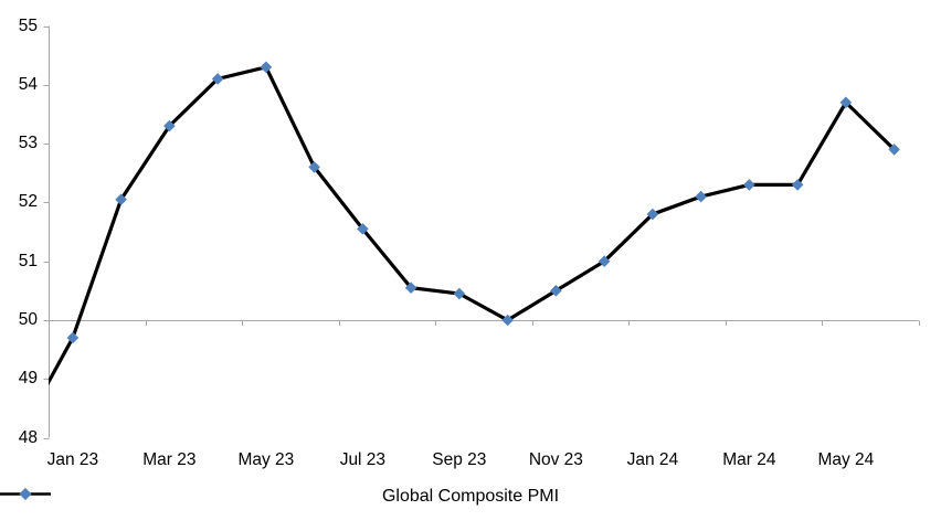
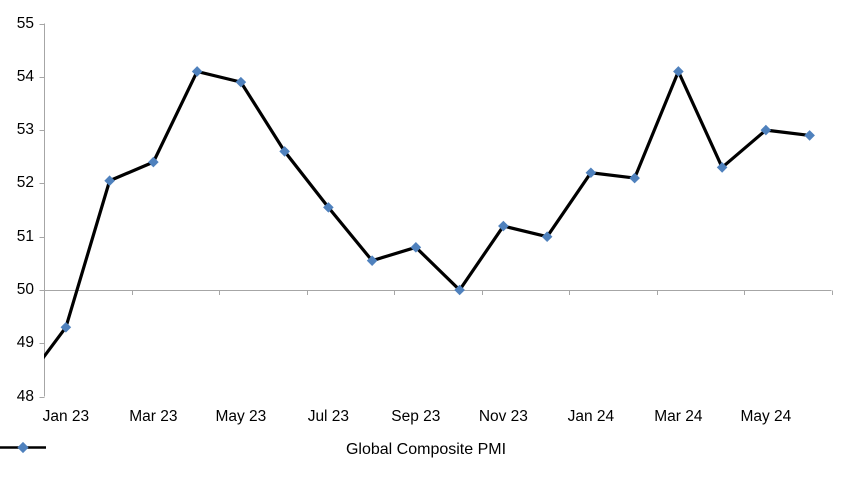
Jan 23: 49.7 -> 49.3
Mar 23: 53.3 -> 52.4
May 23: 54.3 -> 53.9
Sep 23: 50.5 -> 50.8
Nov 23: 50.5 -> 51.2
Jan 24: 51.8 -> 52.2
Mar 24: 52.3 -> 54.1
May 24: 53.7 -> 53.0
